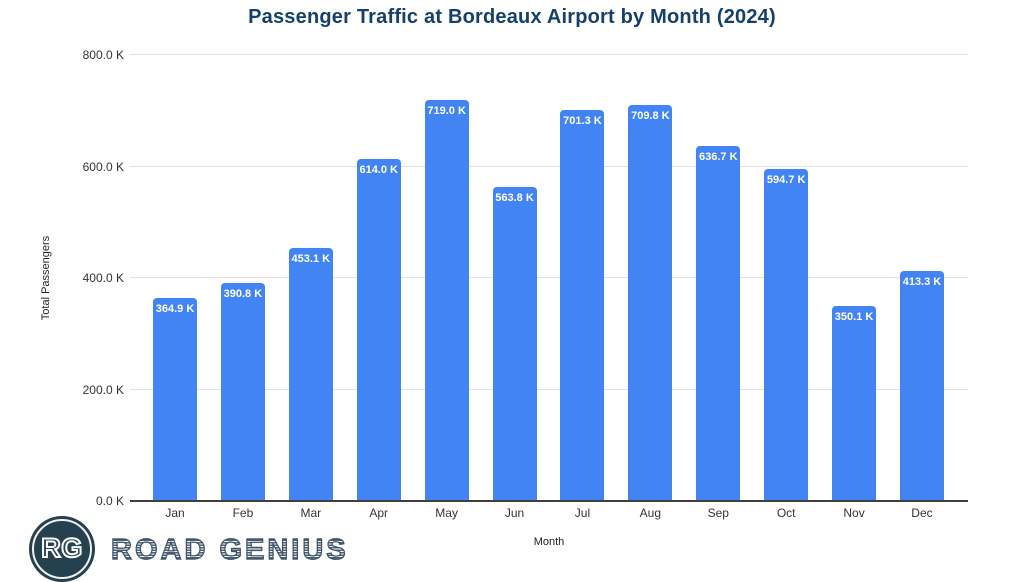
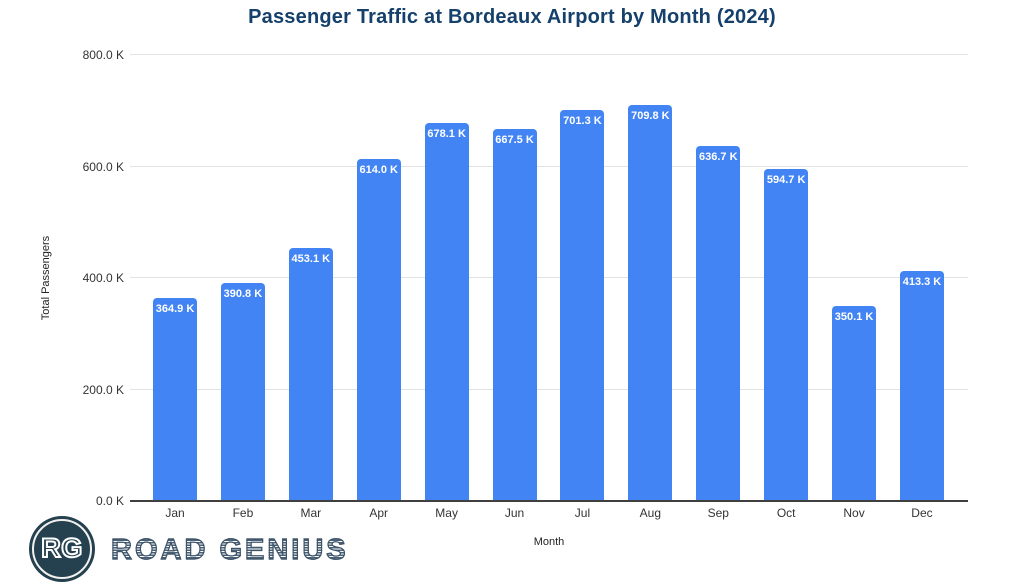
May: 719.0 -> 678.1
Jun: 563.8 -> 667.5
